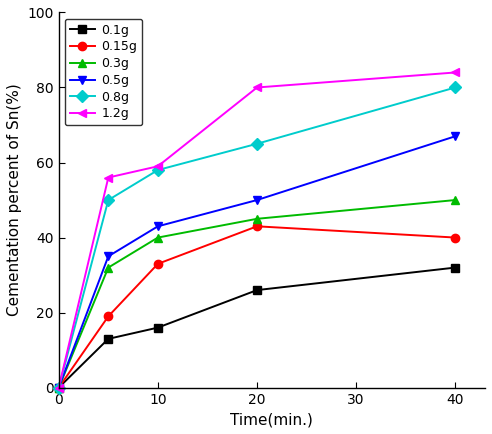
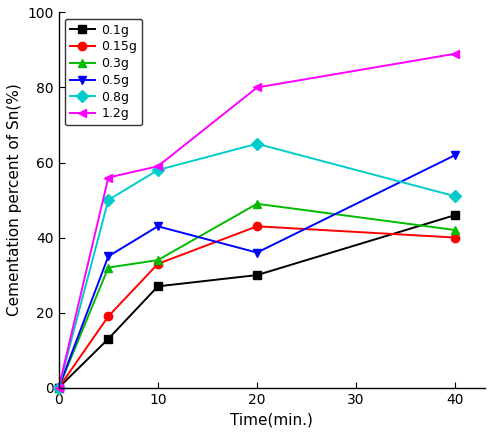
0.1g/10: 16 -> 27
0.3g/10: 40 -> 34
0.1g/20: 26 -> 30
0.3g/20: 45 -> 49
0.5g/20: 50 -> 36
0.1g/40: 32 -> 46
0.3g/40: 50 -> 42
0.5g/40: 67 -> 62
0.8g/40: 80 -> 51
1.2g/40: 84 -> 89
